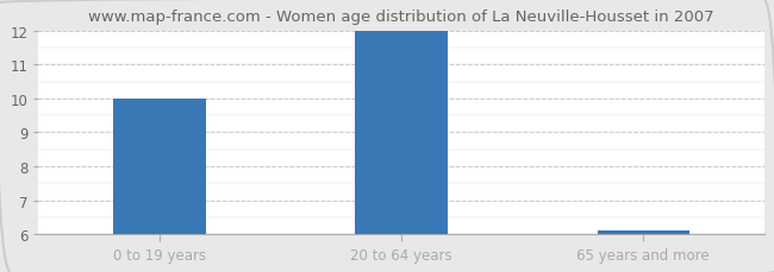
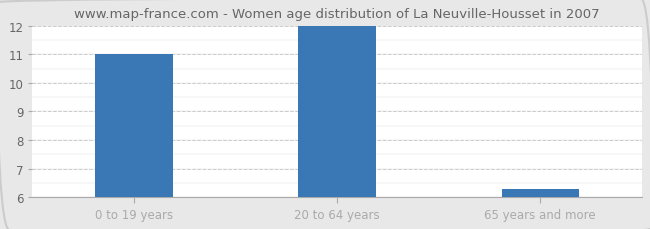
0 to 19 years: 10.0 -> 11.0
65 years and more: 6.1 -> 6.3
